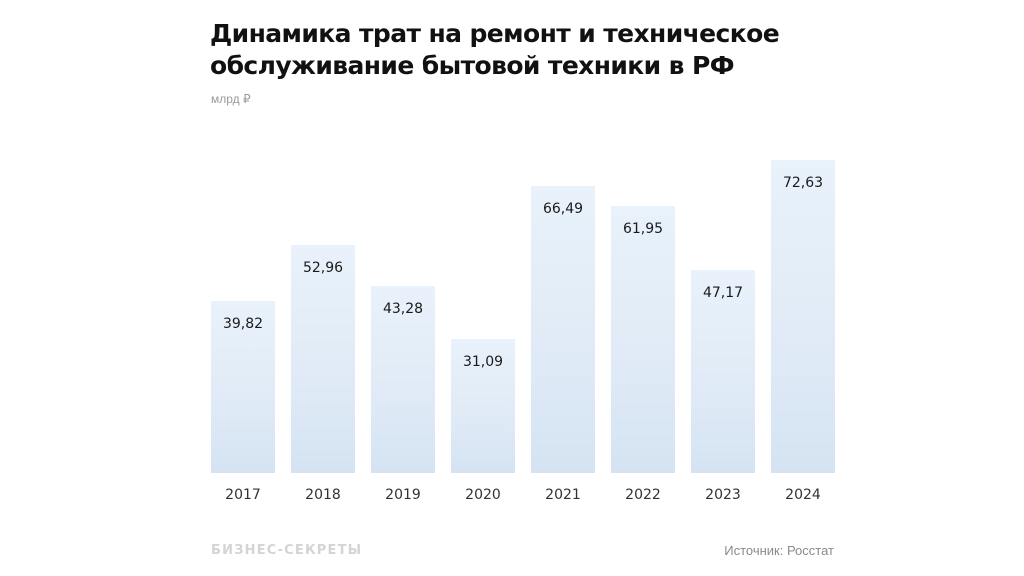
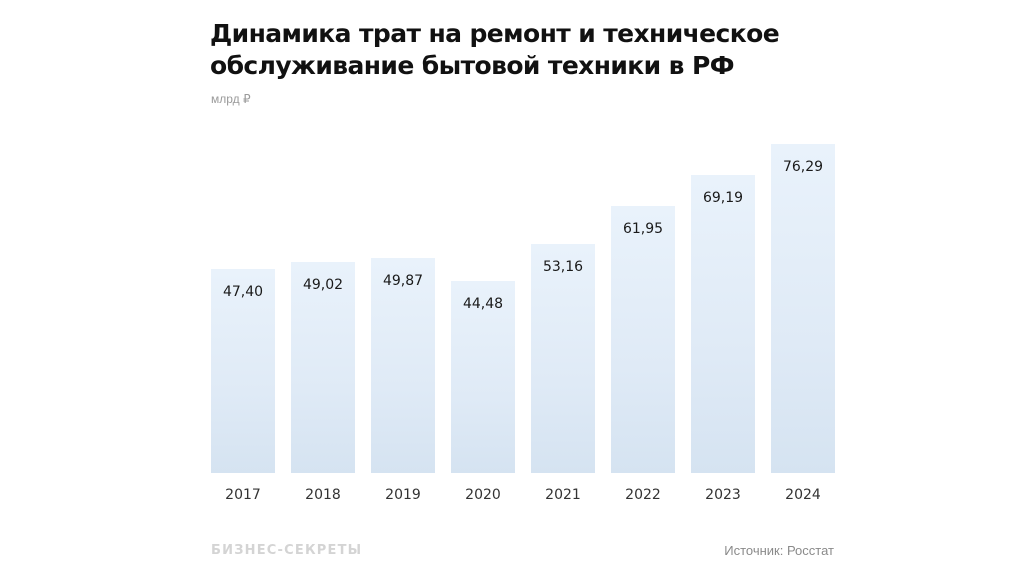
2017: 39,82 -> 47,40
2018: 52,96 -> 49,02
2019: 43,28 -> 49,87
2020: 31,09 -> 44,48
2021: 66,49 -> 53,16
2023: 47,17 -> 69,19
2024: 72,63 -> 76,29
